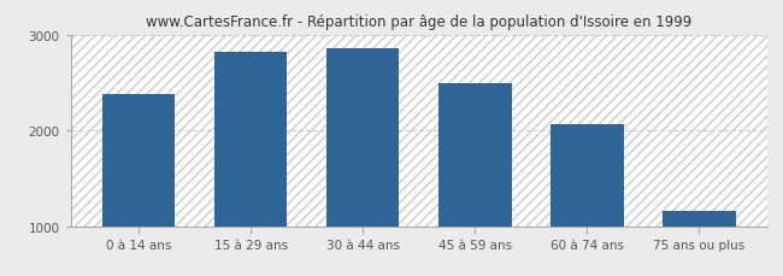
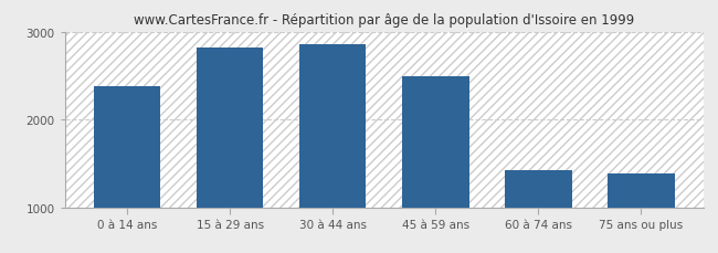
60 à 74 ans: 2070 -> 1420
75 ans ou plus: 1160 -> 1380
